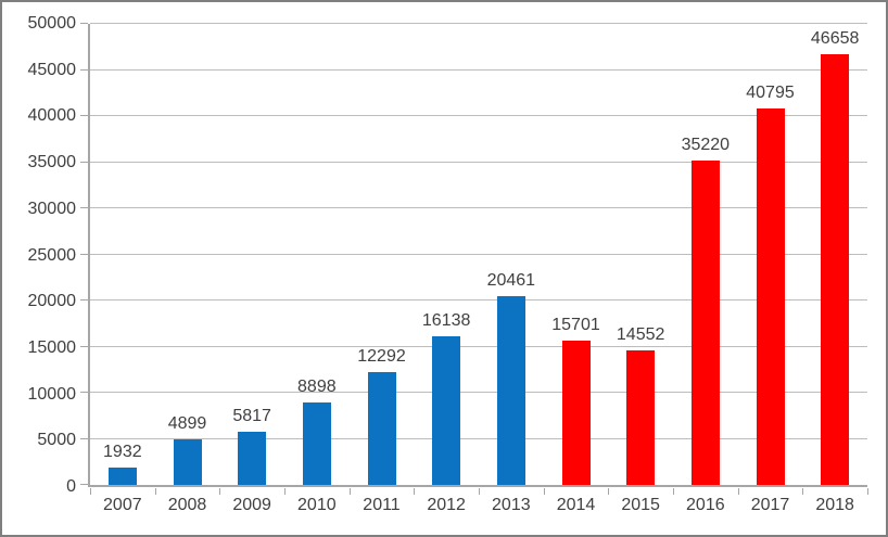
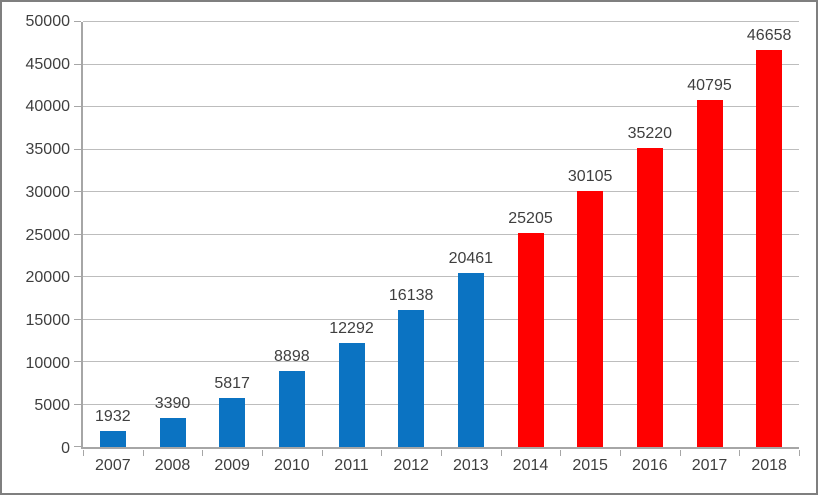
2008: 4899 -> 3390
2014: 15701 -> 25205
2015: 14552 -> 30105
